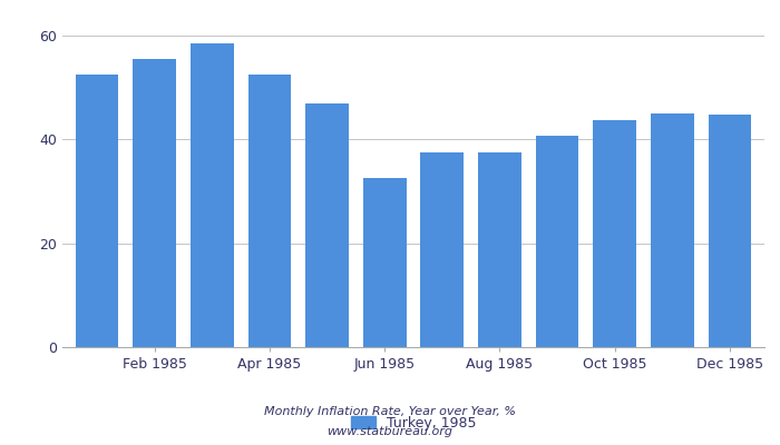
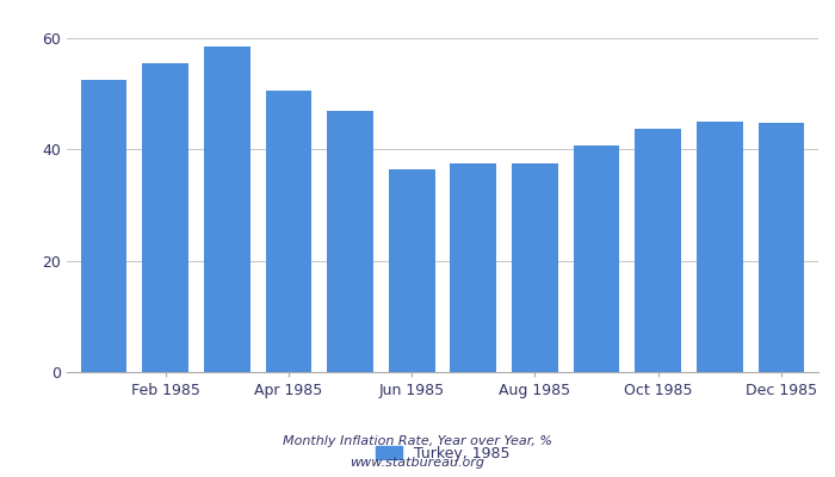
Apr 1985: 52.5 -> 50.5
Jun 1985: 32.5 -> 36.5
